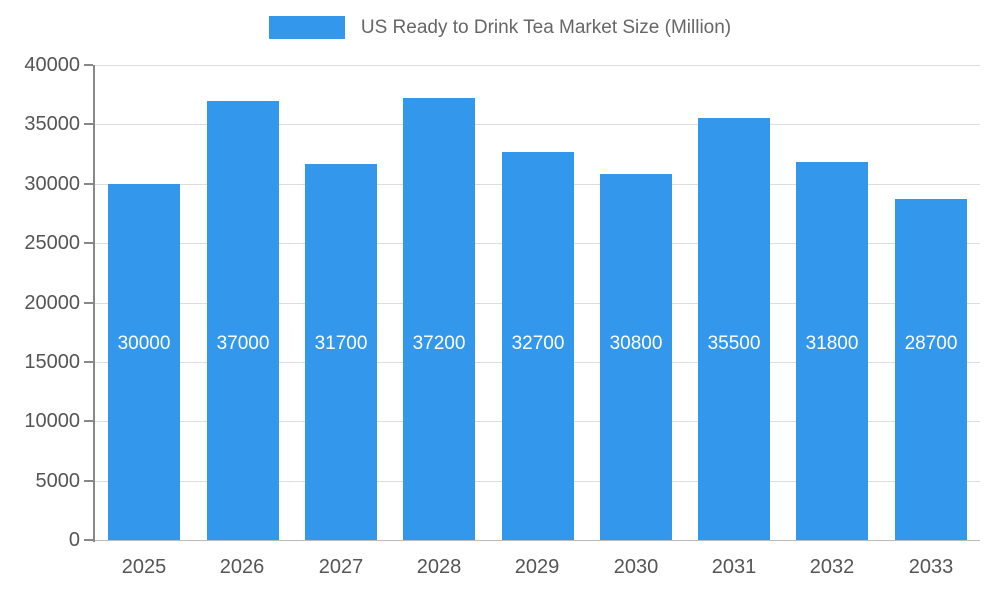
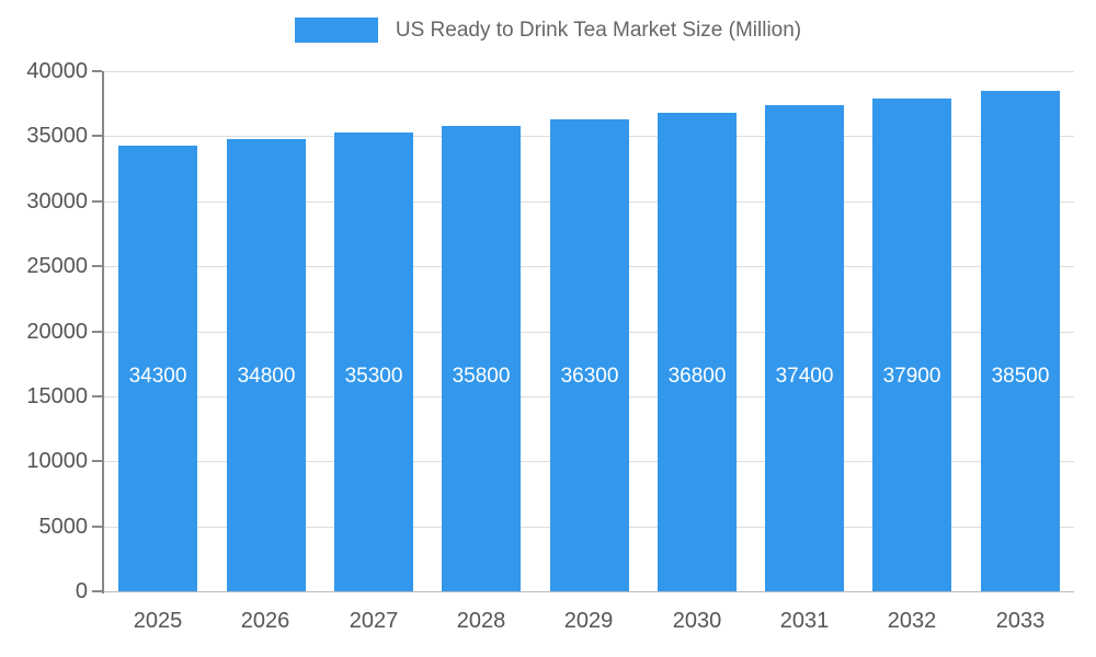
2025: 30000 -> 34300
2026: 37000 -> 34800
2027: 31700 -> 35300
2028: 37200 -> 35800
2029: 32700 -> 36300
2030: 30800 -> 36800
2031: 35500 -> 37400
2032: 31800 -> 37900
2033: 28700 -> 38500
